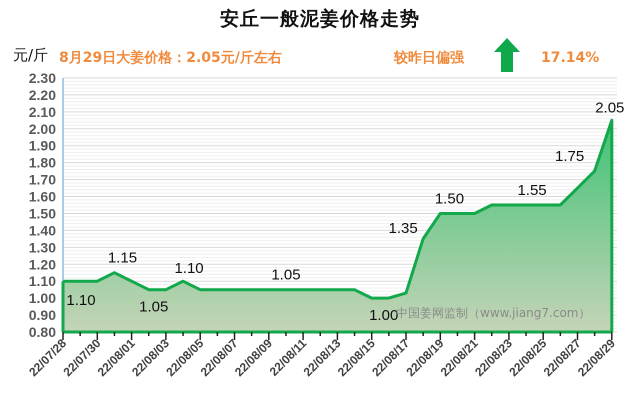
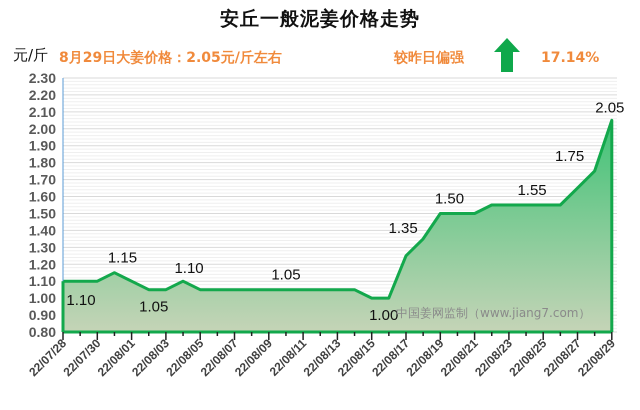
22/08/17: 1.03 -> 1.25
